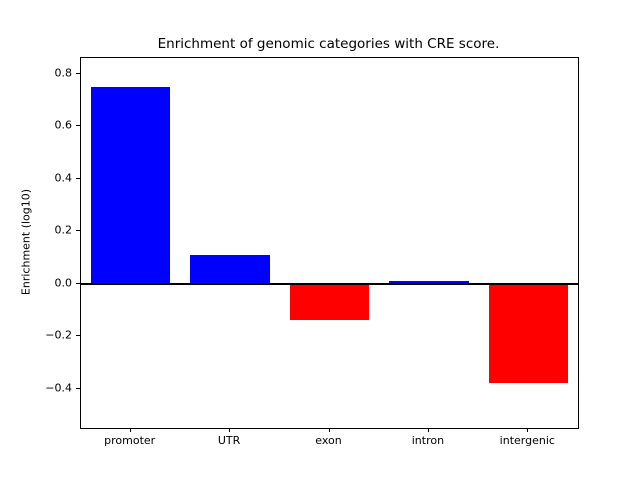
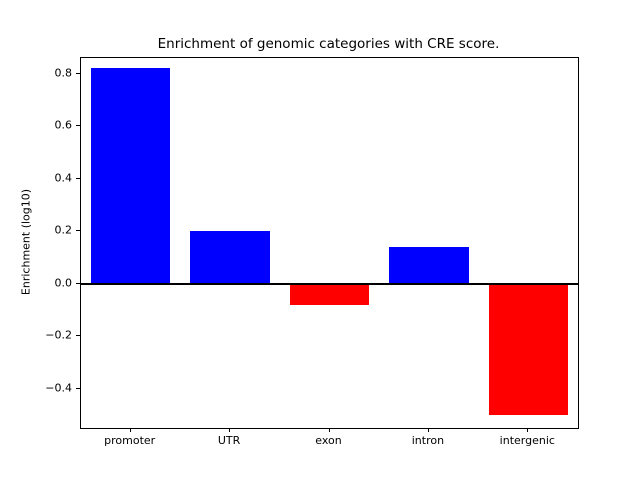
promoter: 0.75 -> 0.82
UTR: 0.11 -> 0.20
exon: -0.14 -> -0.08
intron: 0.01 -> 0.14
intergenic: -0.38 -> -0.50
